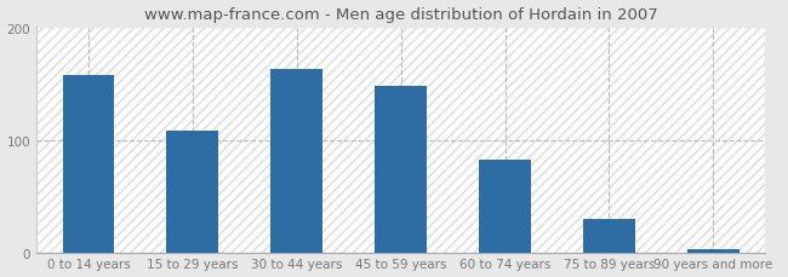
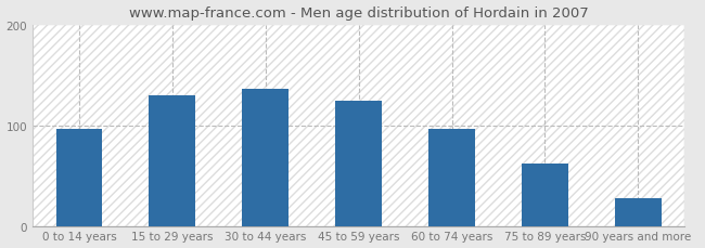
0 to 14 years: 158 -> 96
15 to 29 years: 108 -> 130
30 to 44 years: 163 -> 136
45 to 59 years: 148 -> 124
60 to 74 years: 82 -> 96
75 to 89 years: 30 -> 62
90 years and more: 3 -> 28
